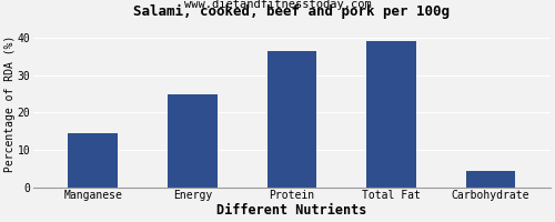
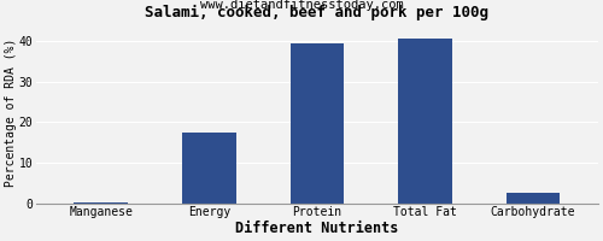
Manganese: 14.5 -> 0.2
Energy: 25.0 -> 17.5
Protein: 36.5 -> 39.5
Total Fat: 39.0 -> 40.5
Carbohydrate: 4.5 -> 2.5
